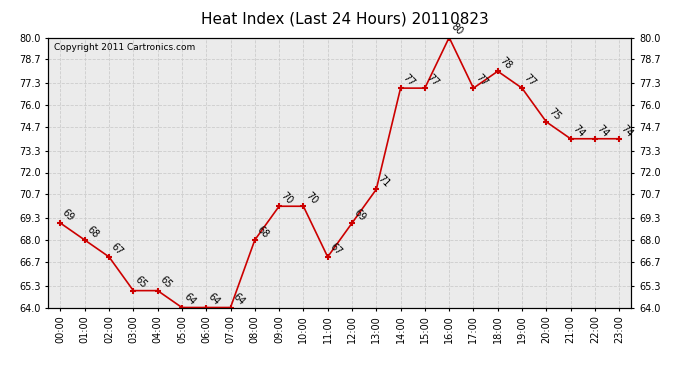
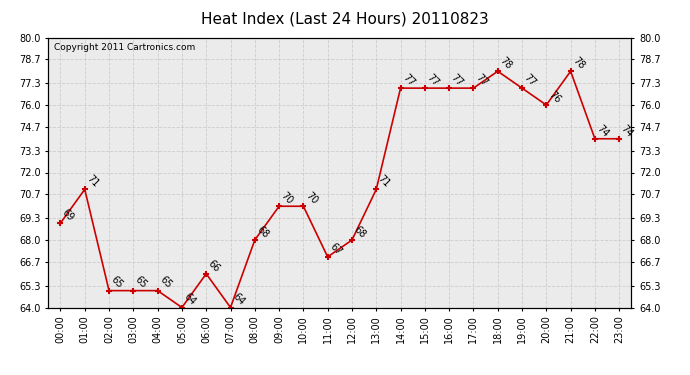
01:00: 68 -> 71
02:00: 67 -> 65
06:00: 64 -> 66
12:00: 69 -> 68
16:00: 80 -> 77
20:00: 75 -> 76
21:00: 74 -> 78
